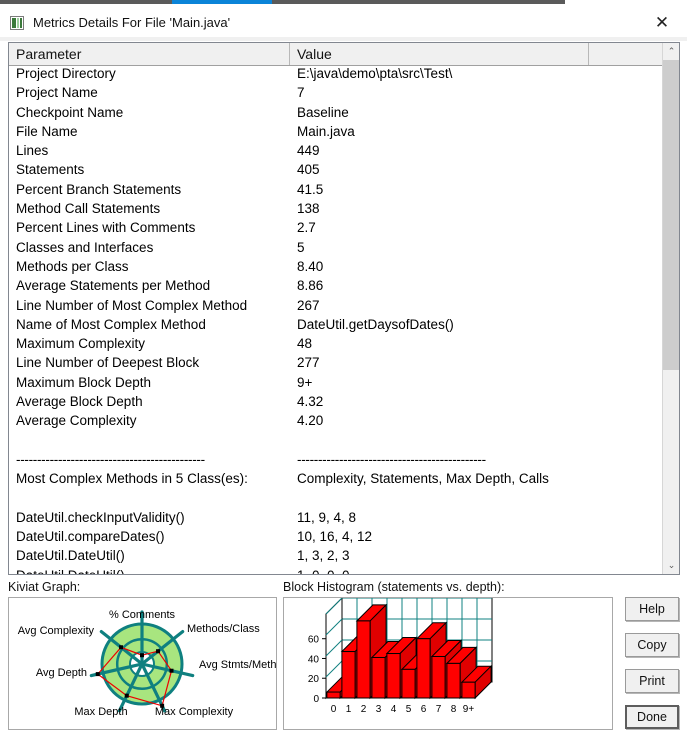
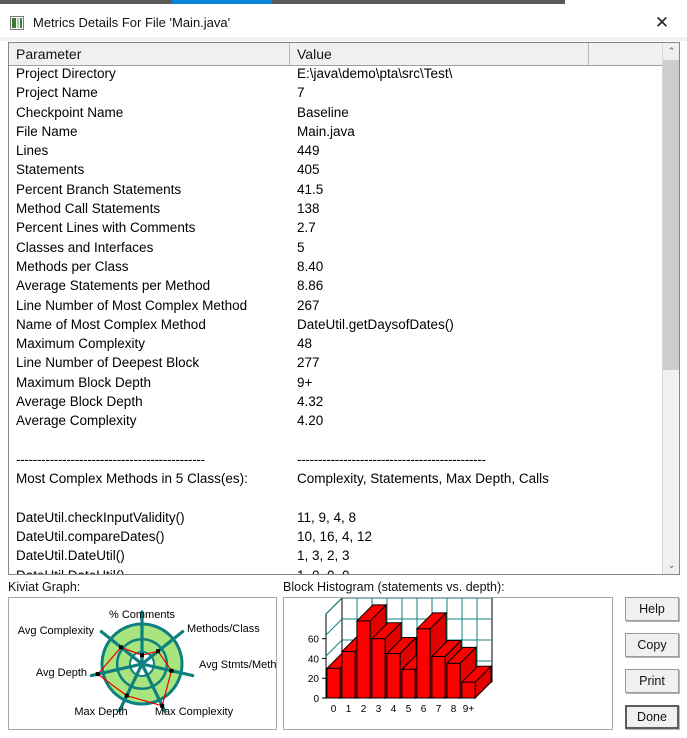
0: 10 -> 30
3: 40 -> 60
6: 60 -> 70
